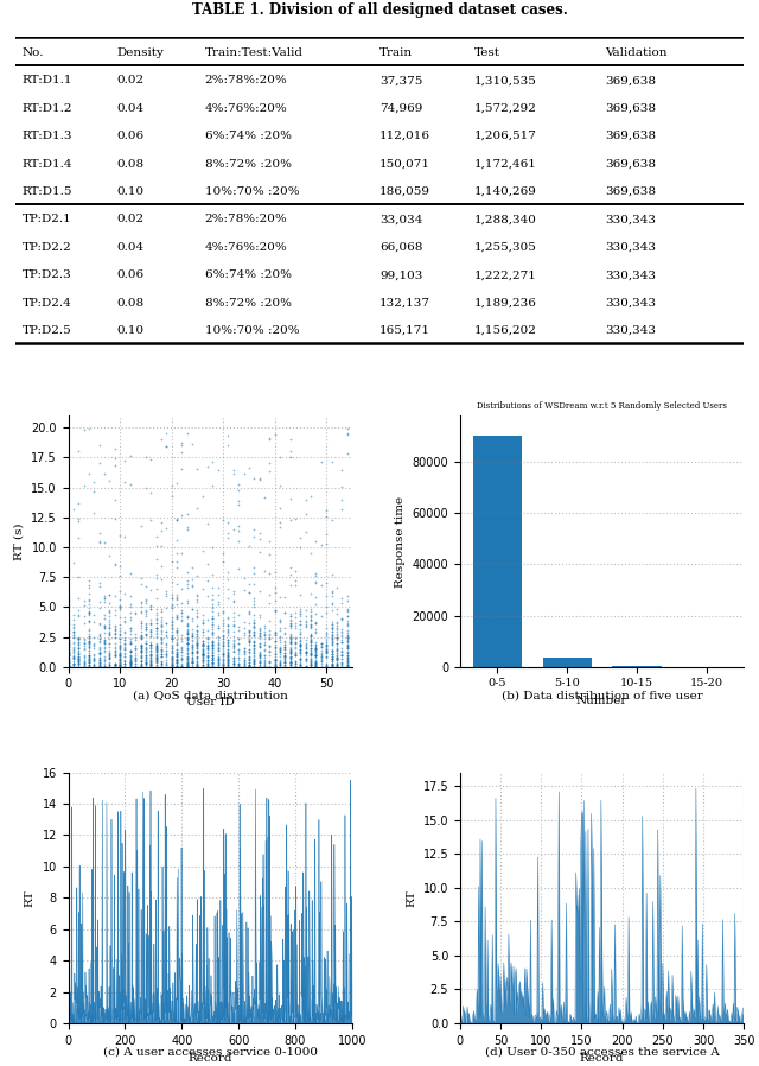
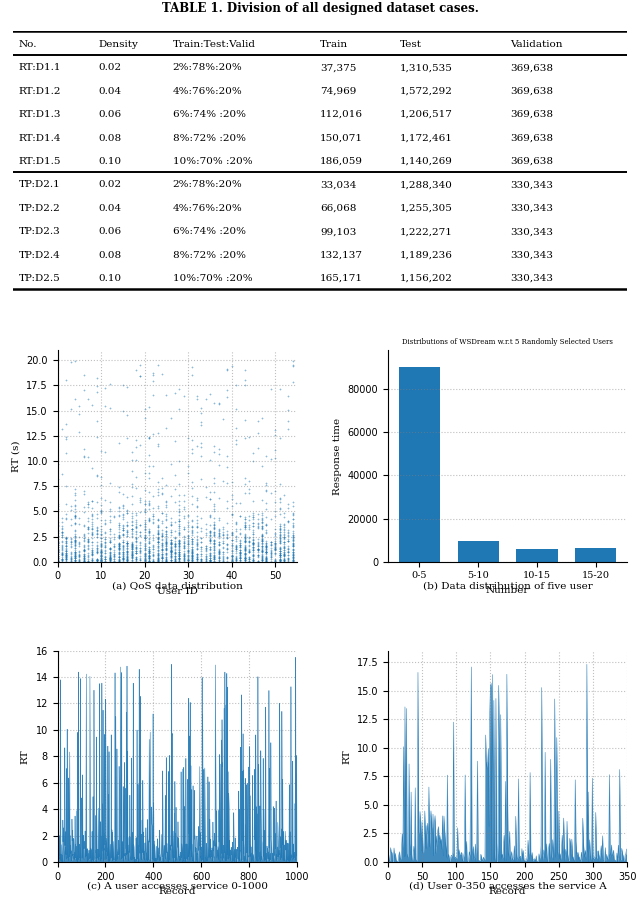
5-10: 3500 -> 9500
10-15: 500 -> 6000
15-20: 100 -> 6500
